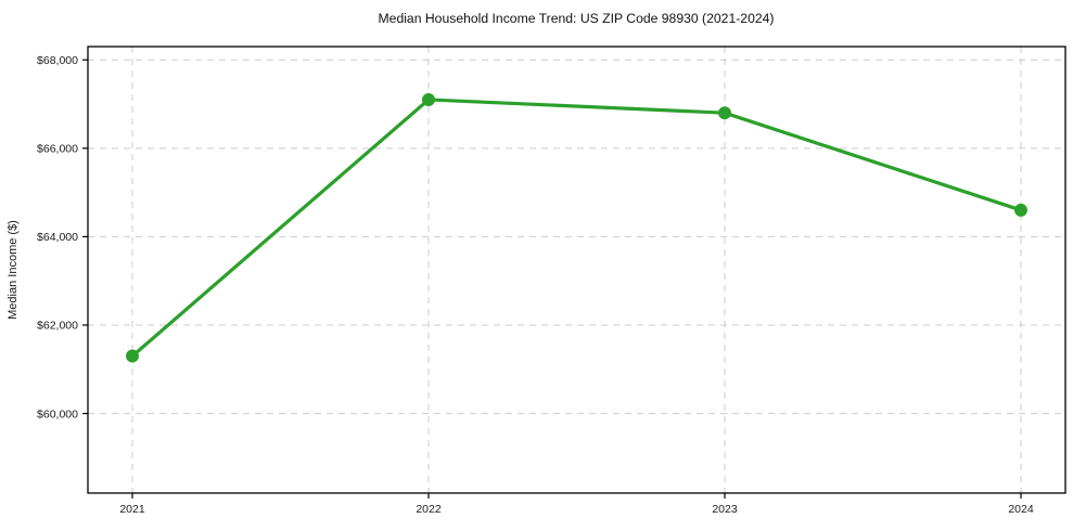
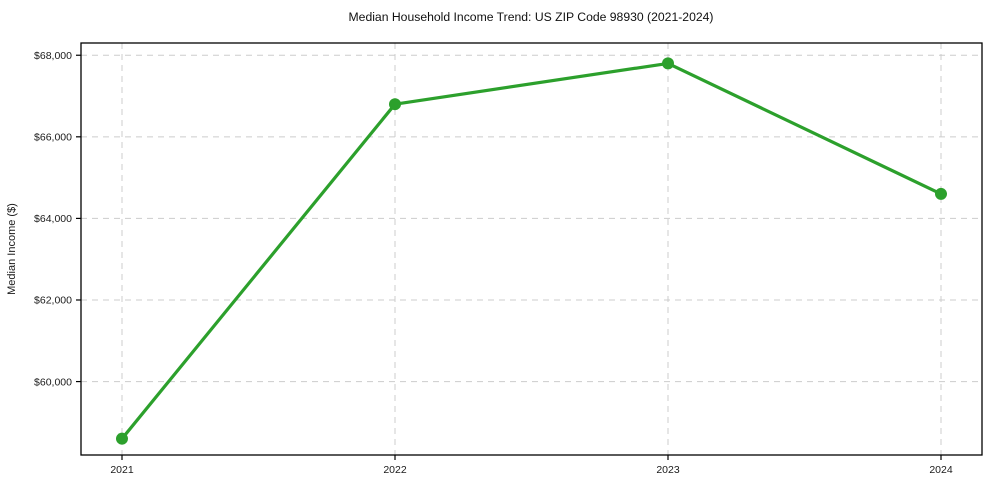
2021: $61300 -> $58600
2022: $67100 -> $66800
2023: $66800 -> $67800
